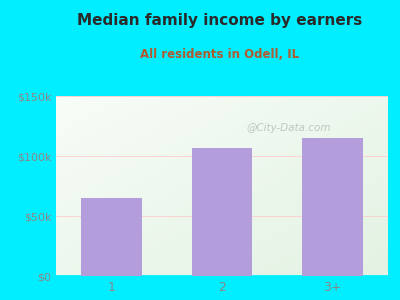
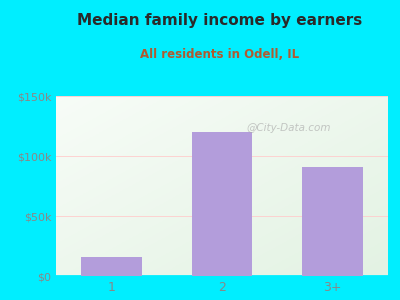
1: $65k -> $16k
2: $107k -> $120k
3+: $115k -> $91k
